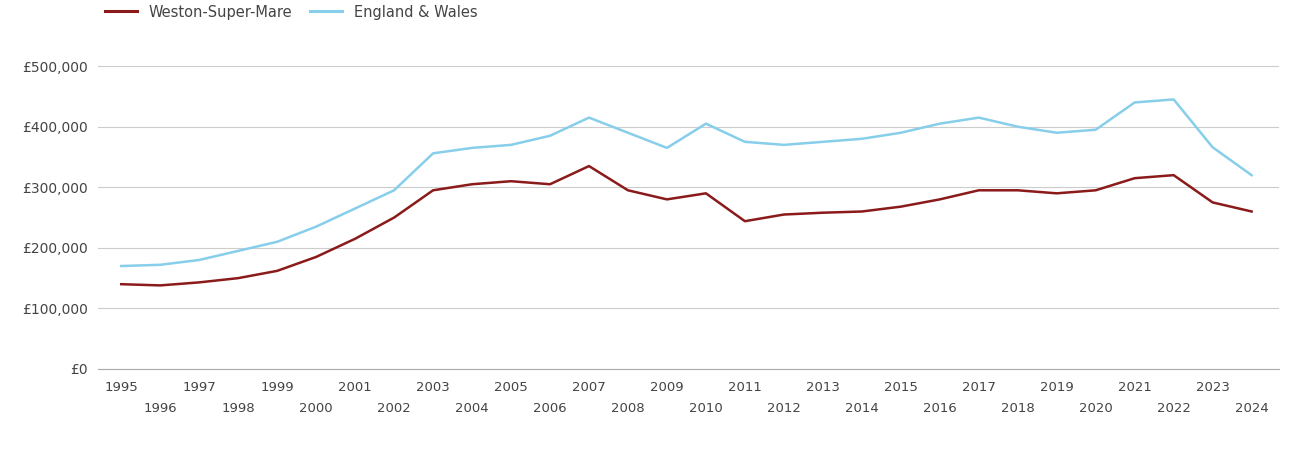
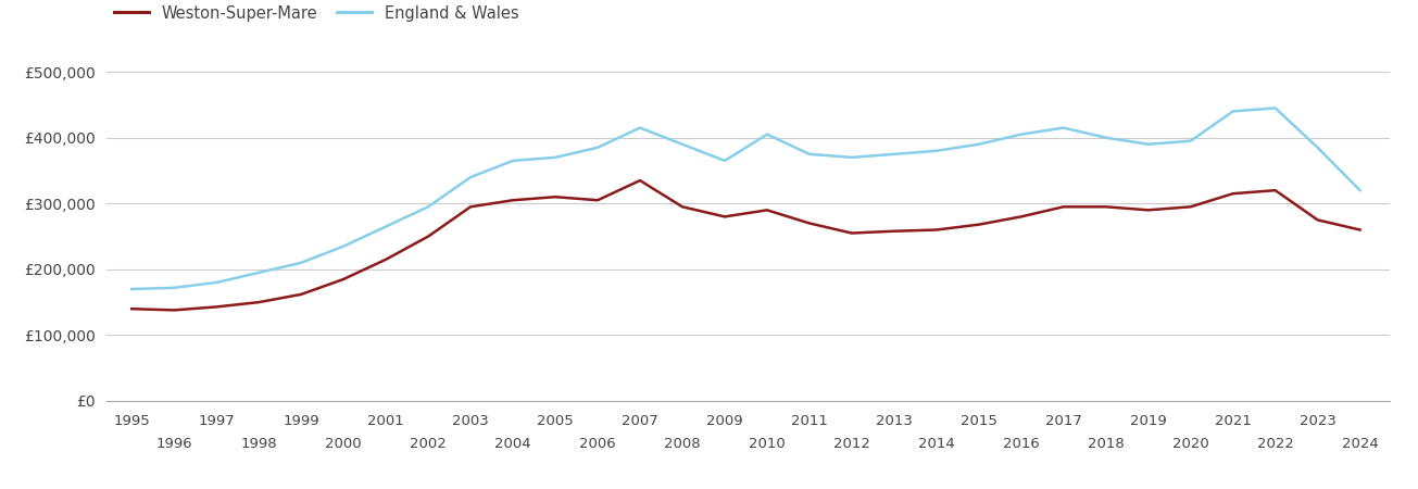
England & Wales/2003: £356,000 -> £340,000
Weston-Super-Mare/2011: £244,000 -> £270,000
England & Wales/2023: £366,000 -> £385,000
